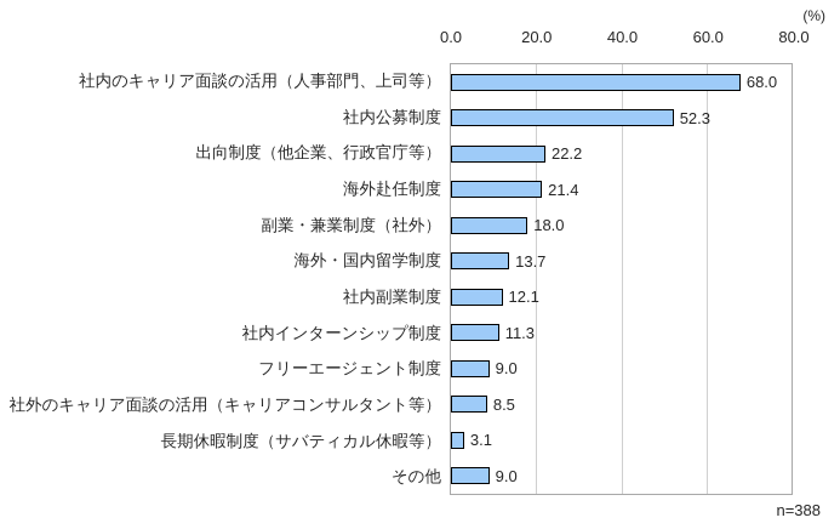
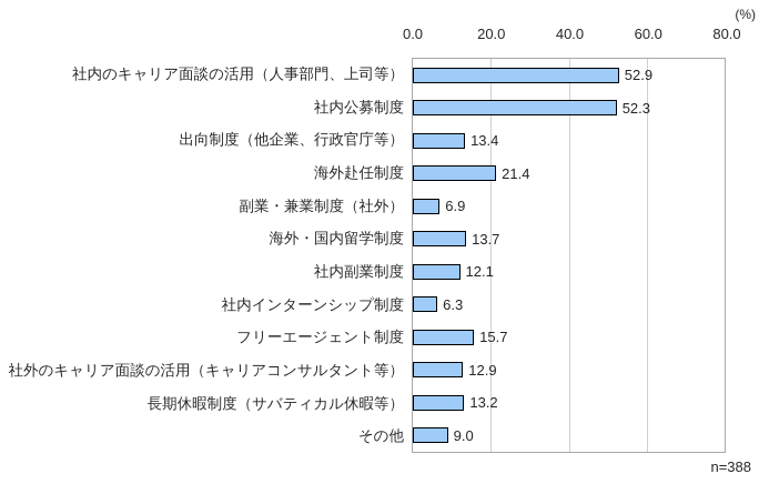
社内のキャリア面談の活用（人事部門、上司等）: 68.0 -> 52.9
出向制度（他企業、行政官庁等）: 22.2 -> 13.4
副業・兼業制度（社外）: 18.0 -> 6.9
社内インターンシップ制度: 11.3 -> 6.3
フリーエージェント制度: 9.0 -> 15.7
社外のキャリア面談の活用（キャリアコンサルタント等）: 8.5 -> 12.9
長期休暇制度（サバティカル休暇等）: 3.1 -> 13.2
